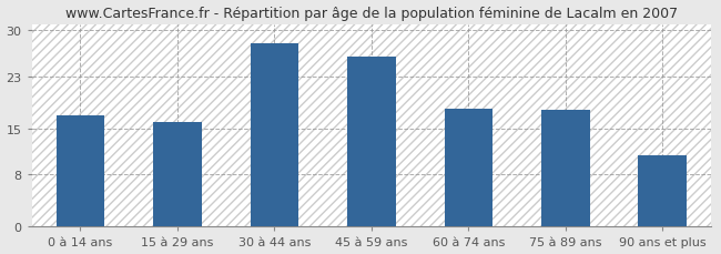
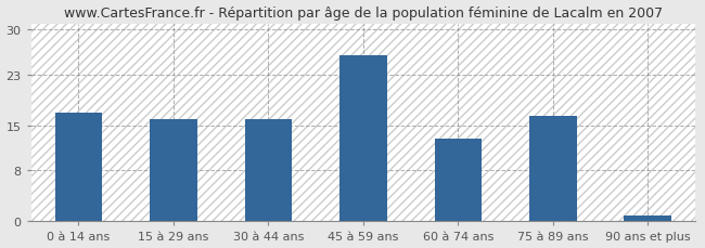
30 à 44 ans: 28.0 -> 16.0
60 à 74 ans: 18.0 -> 13.0
75 à 89 ans: 17.8 -> 16.5
90 ans et plus: 11.0 -> 1.0
